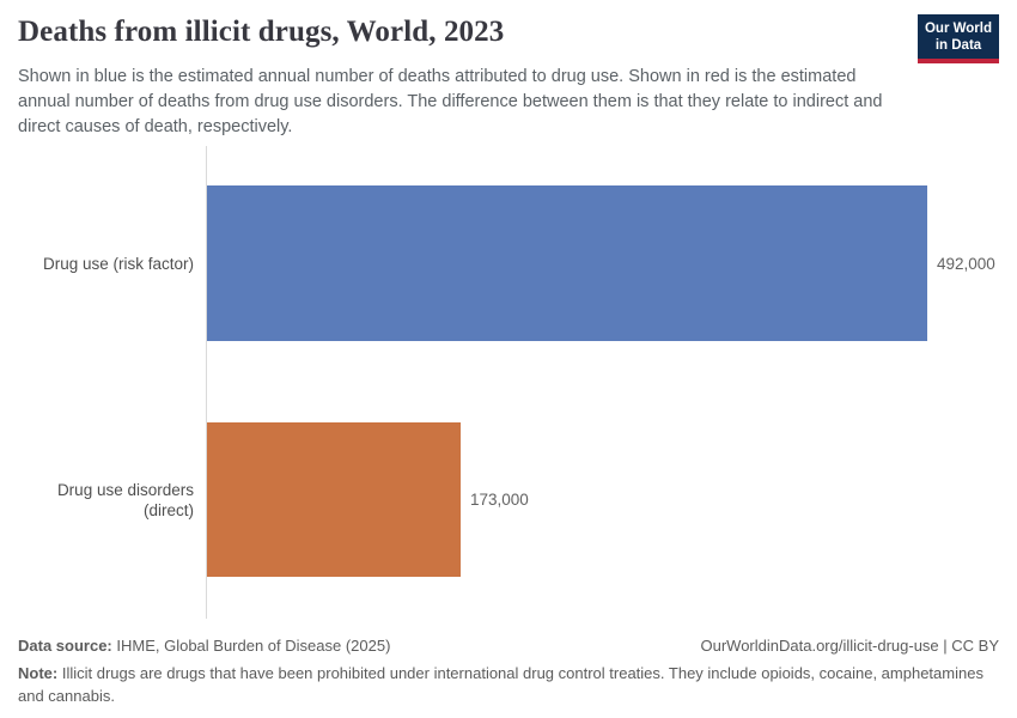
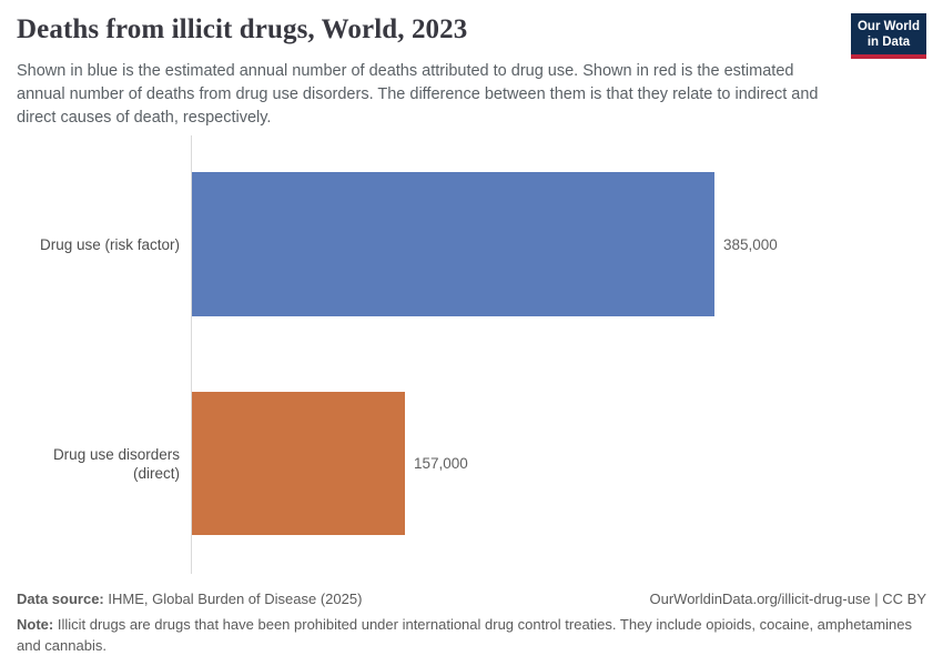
Drug use (risk factor): 492,000 -> 385,000
Drug use disorders (direct): 173,000 -> 157,000
